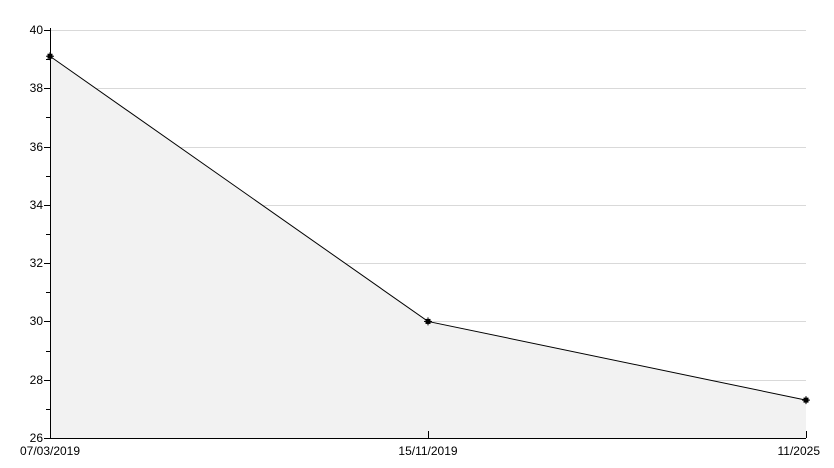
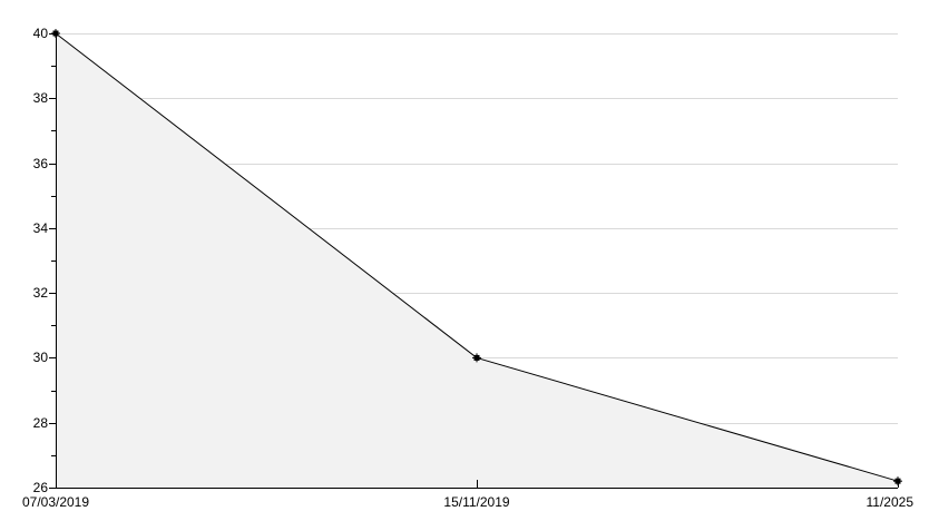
07/03/2019: 39.1 -> 40.0
11/2025: 27.3 -> 26.2
